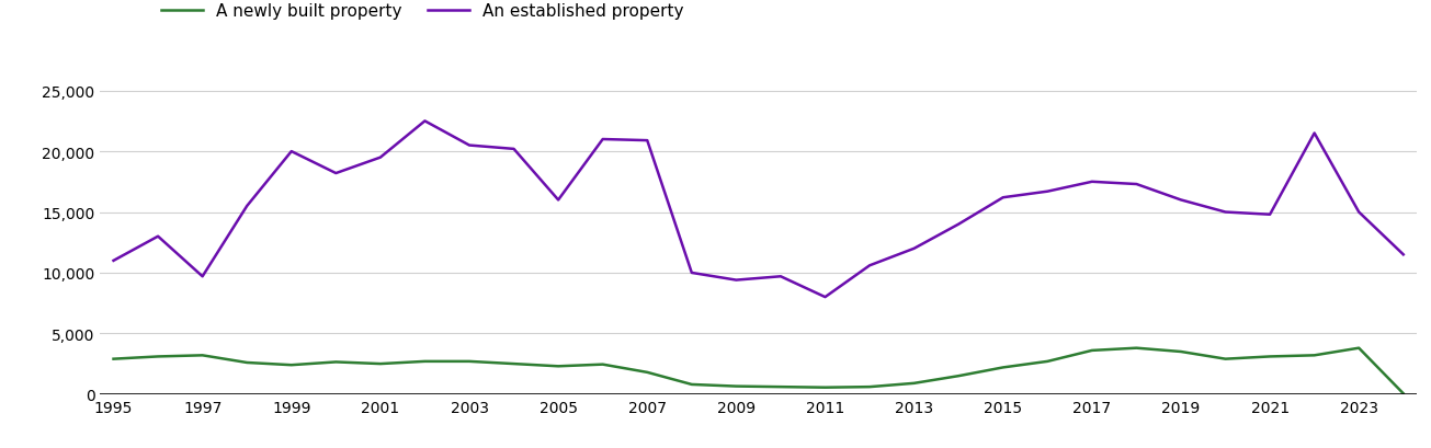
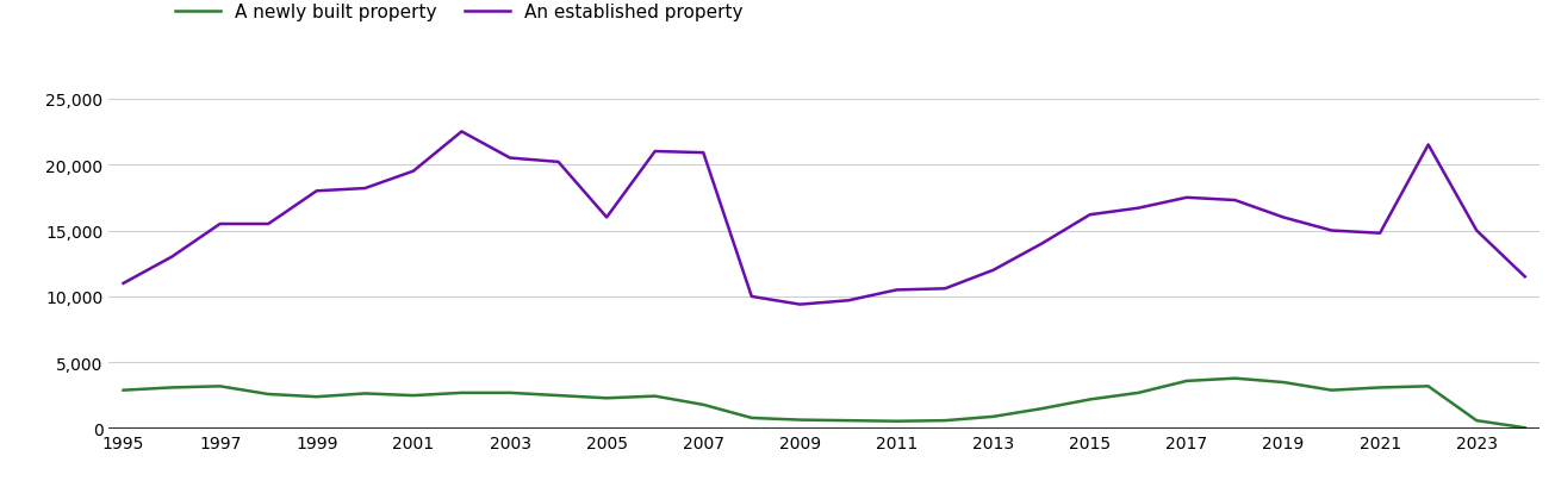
An established property/1997: 9,700 -> 15,500
An established property/1999: 20,000 -> 18,000
An established property/2011: 8,000 -> 10,500
A newly built property/2023: 3,800 -> 600
